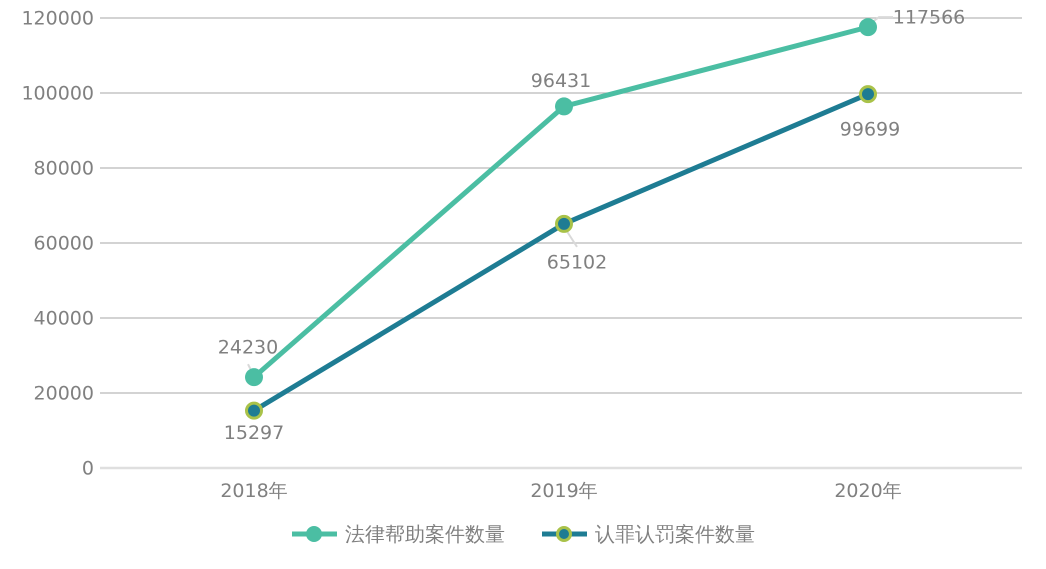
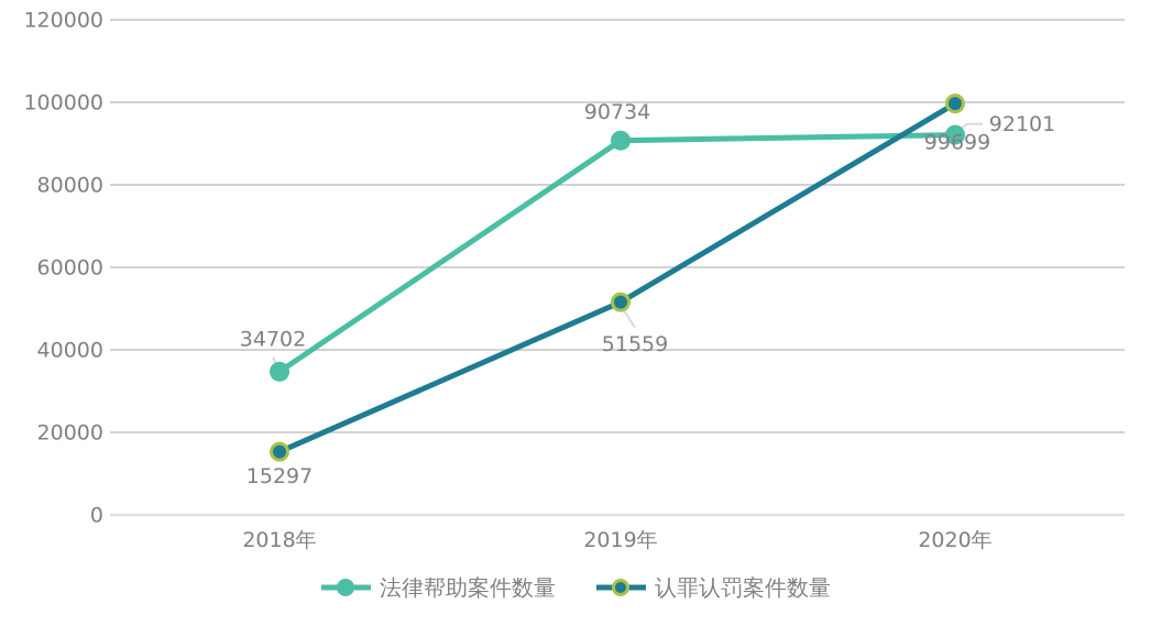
法律帮助案件数量/2018年: 24230 -> 34702
法律帮助案件数量/2019年: 96431 -> 90734
认罪认罚案件数量/2019年: 65102 -> 51559
法律帮助案件数量/2020年: 117566 -> 92101
